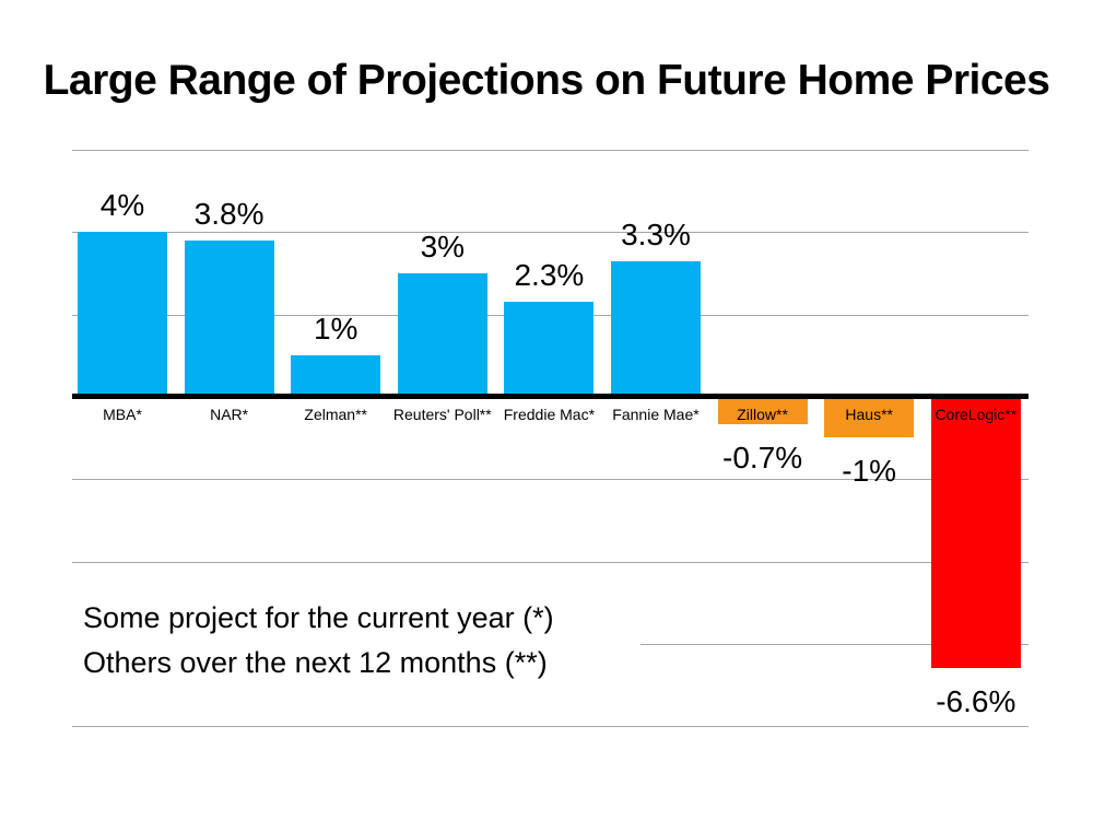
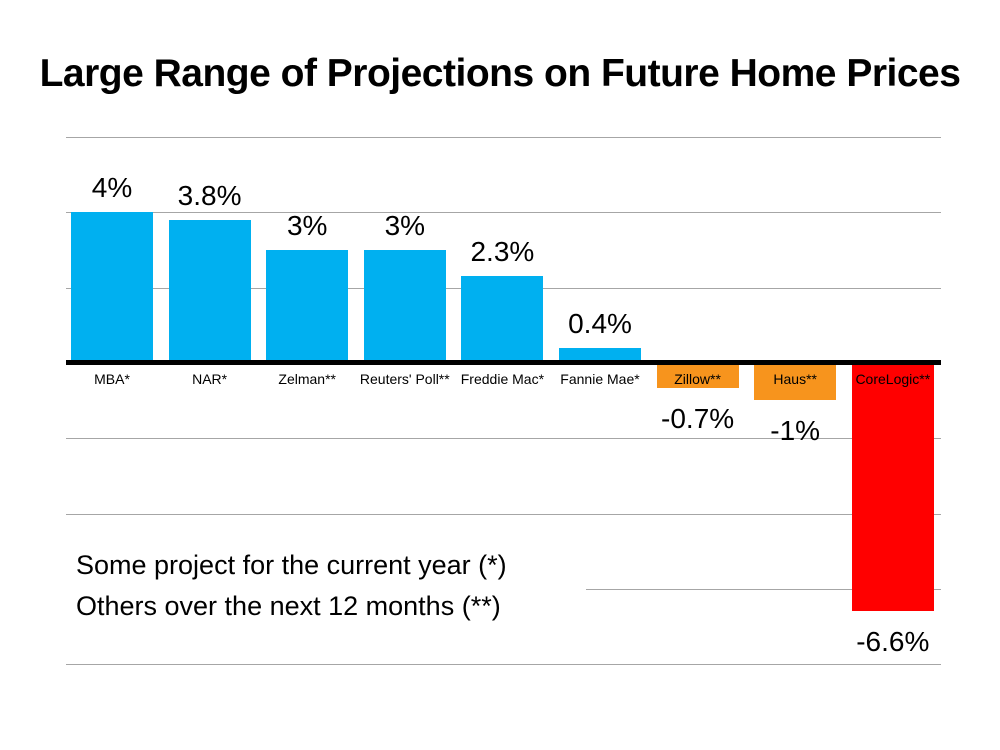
Zelman**: 1% -> 3%
Fannie Mae*: 3.3% -> 0.4%
